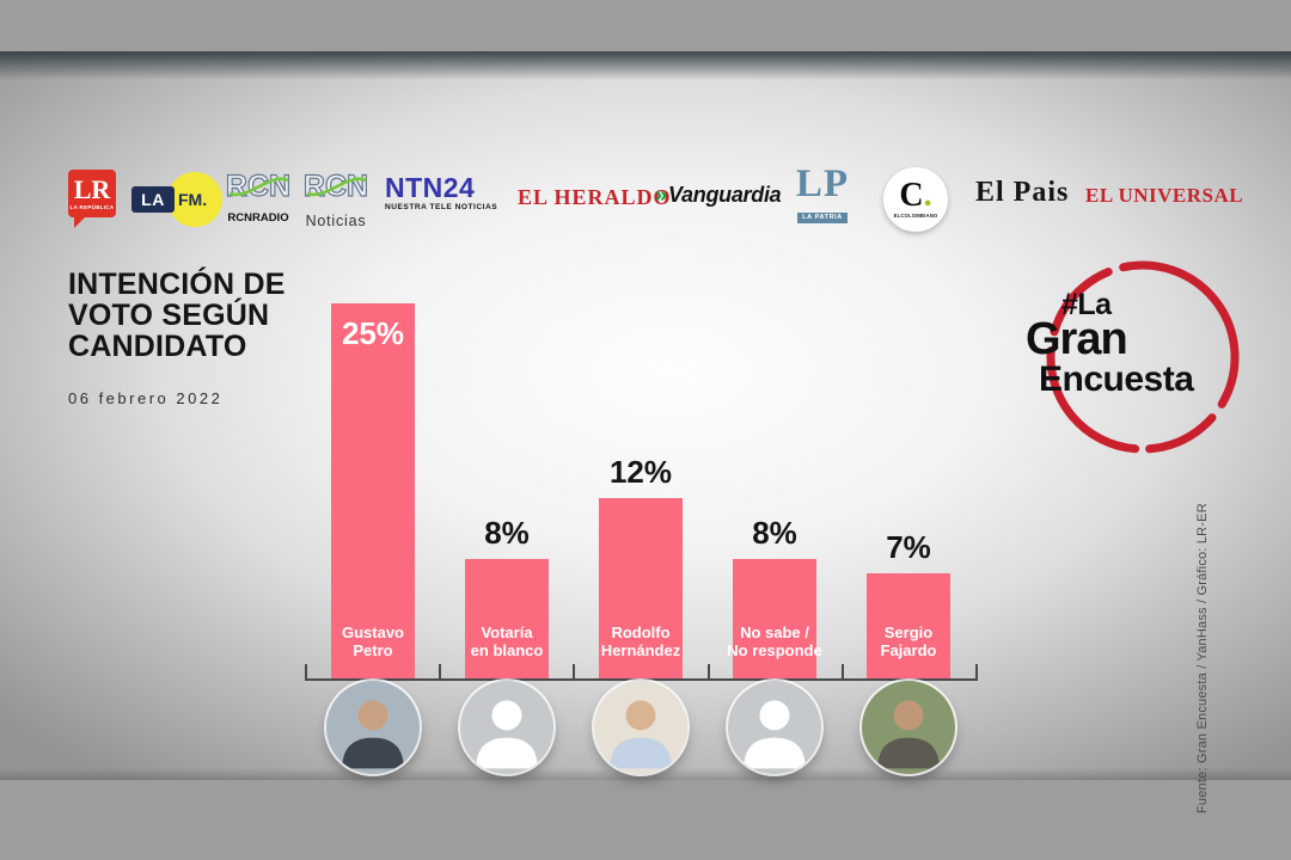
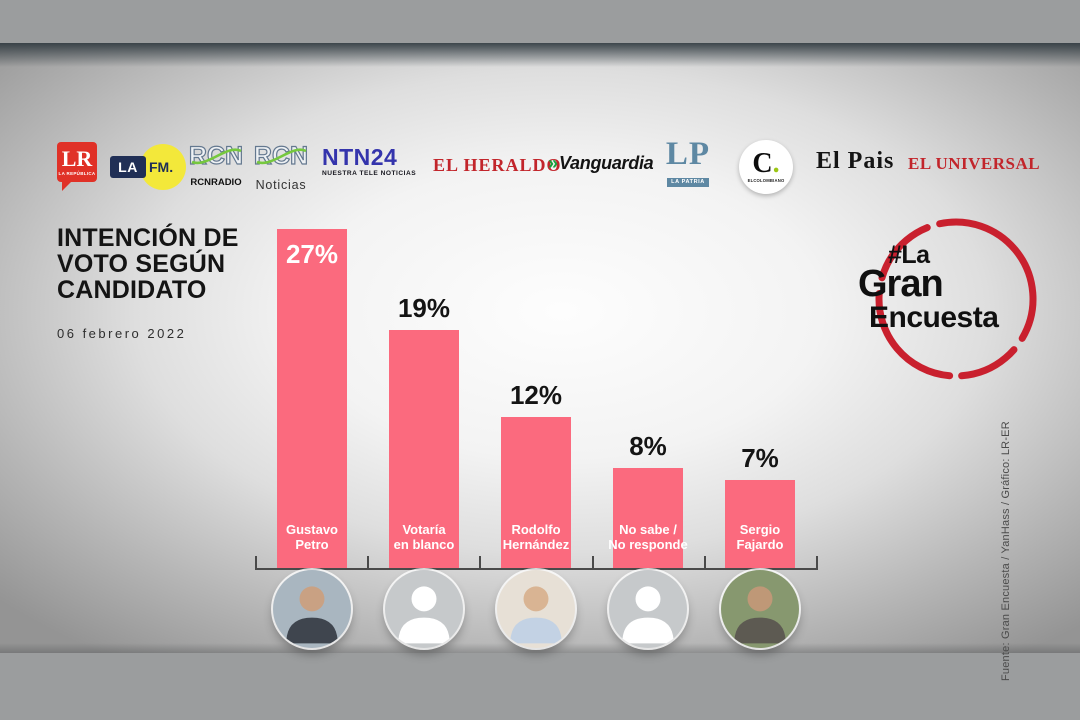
Gustavo Petro: 25% -> 27%
Votaría en blanco: 8% -> 19%
